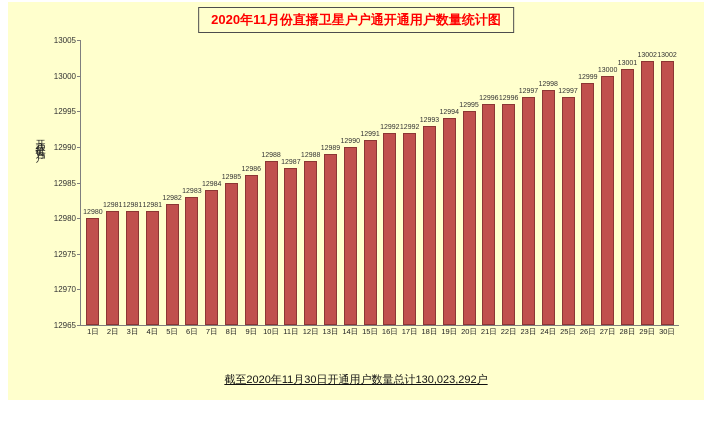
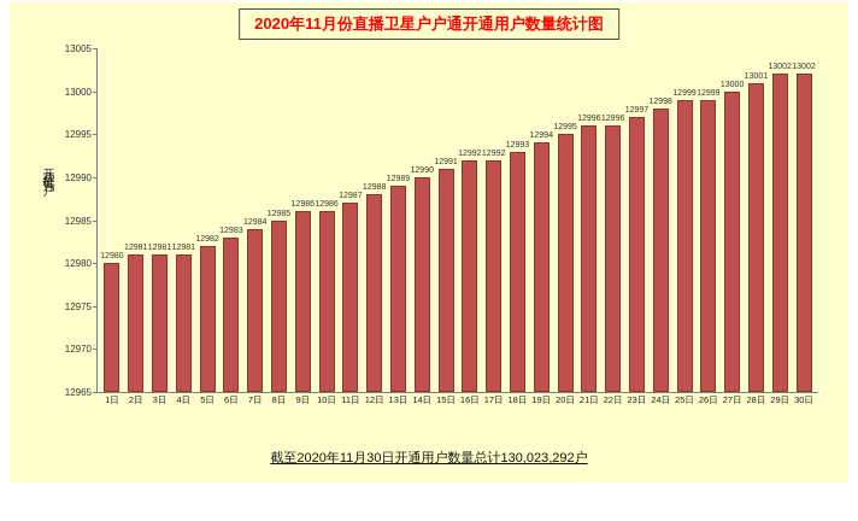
10日: 12988 -> 12986
25日: 12997 -> 12999
